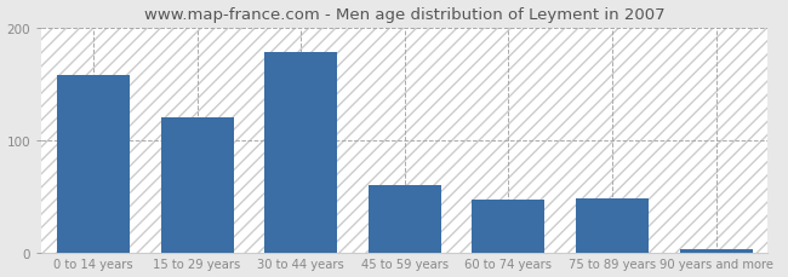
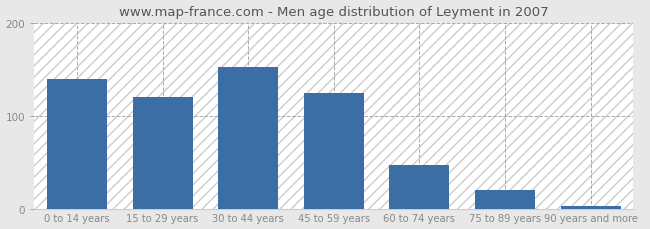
0 to 14 years: 158 -> 140
30 to 44 years: 178 -> 152
45 to 59 years: 60 -> 125
75 to 89 years: 48 -> 20
